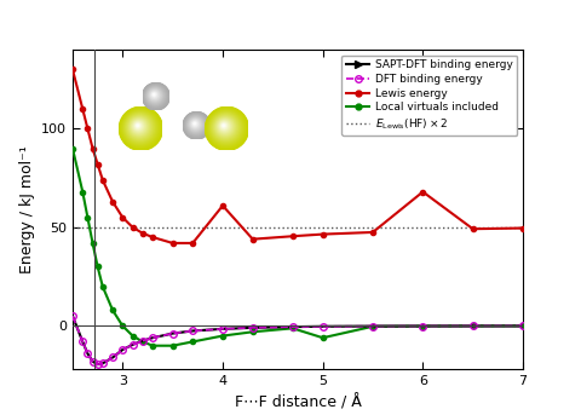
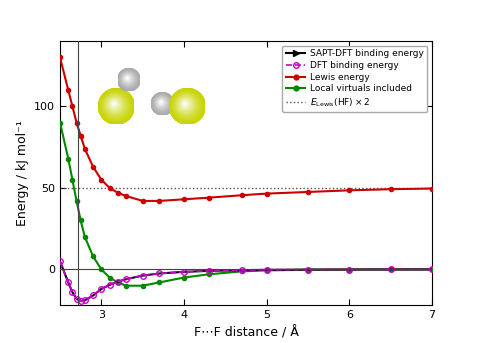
Lewis energy/4: 61 -> 43
Local virtuals included/5: -6 -> -1
Lewis energy/6: 68 -> 48
